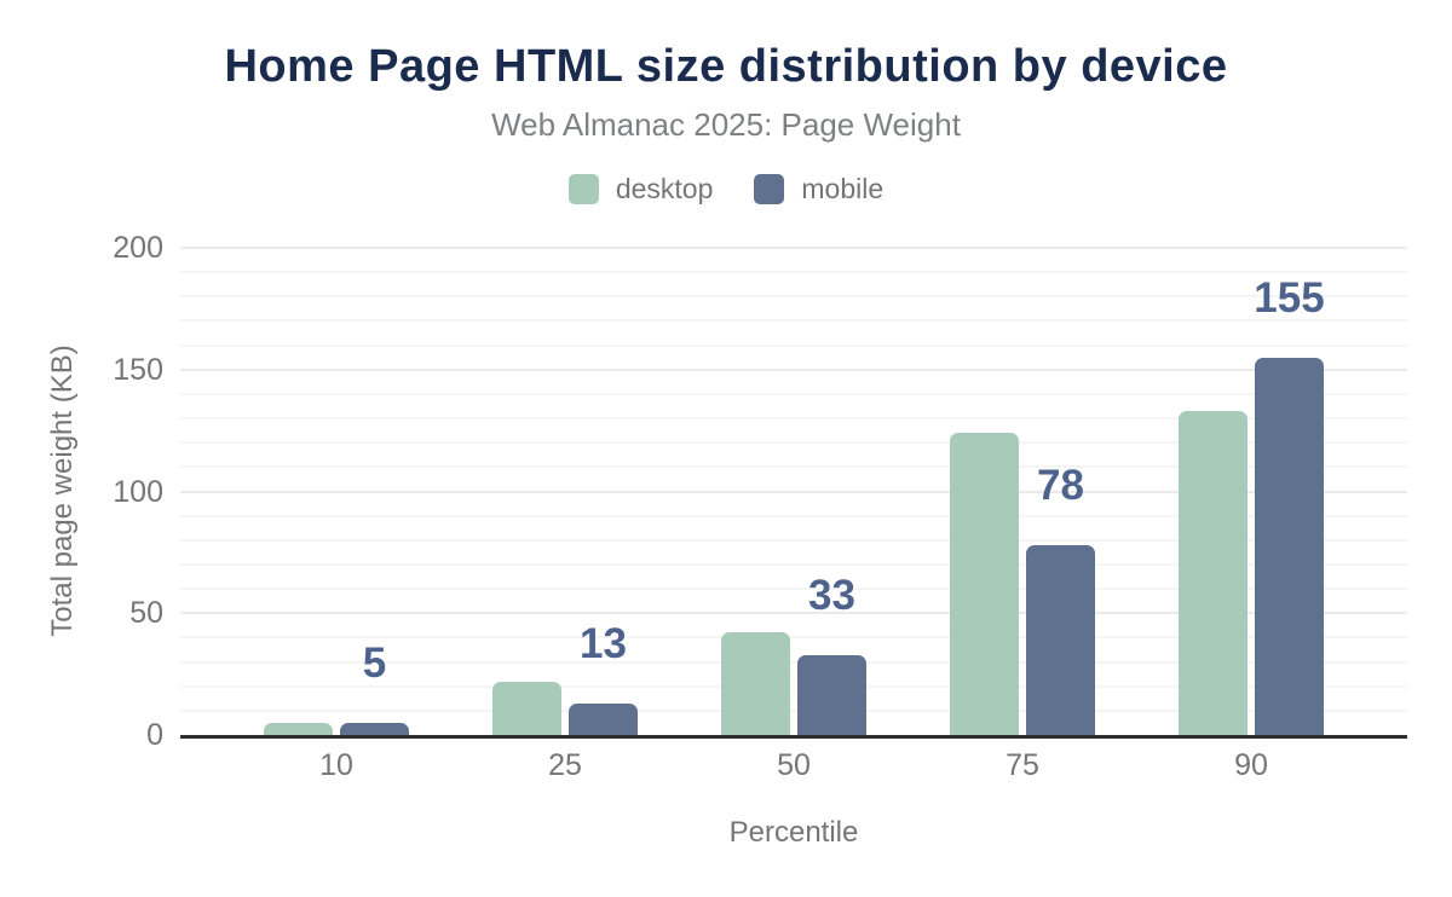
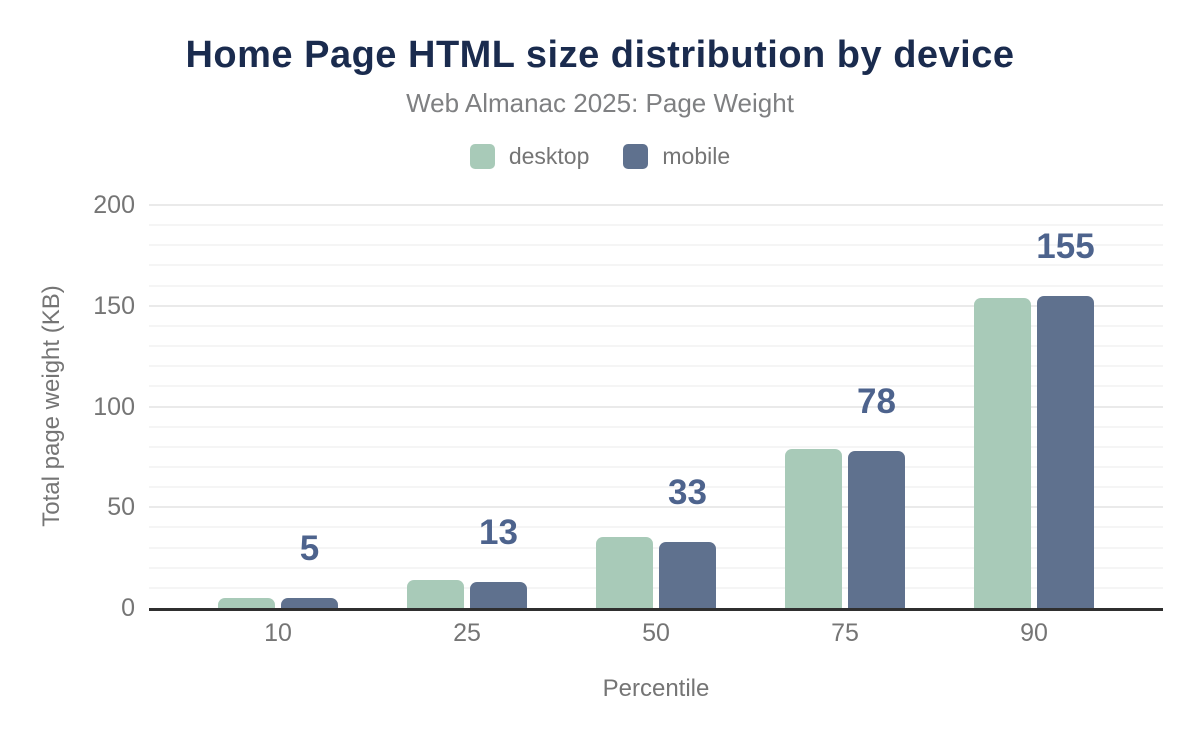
desktop/25: 22 -> 14
desktop/50: 42 -> 35
desktop/75: 124 -> 79
desktop/90: 133 -> 154
